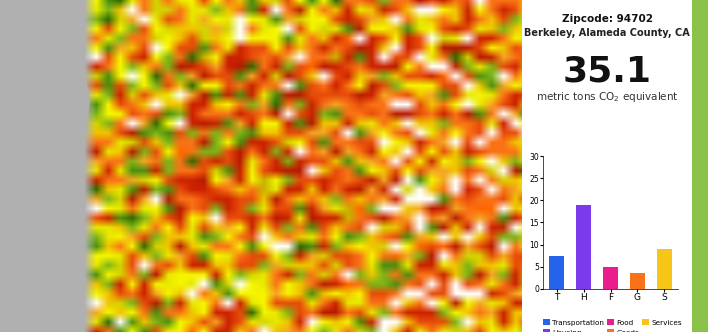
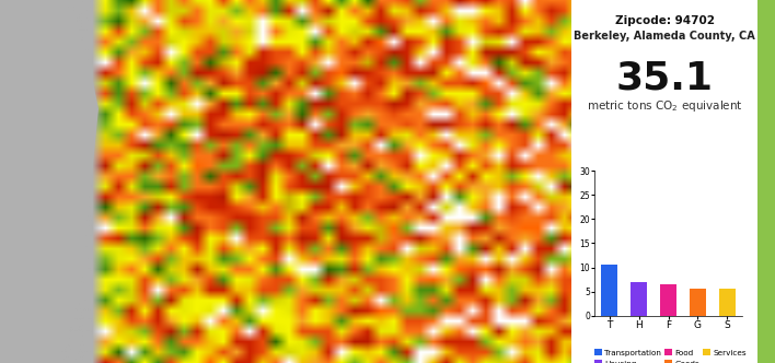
T: 7.5 -> 10.5
H: 19.0 -> 7.0
F: 5.0 -> 6.5
G: 3.5 -> 5.5
S: 9.0 -> 5.5
